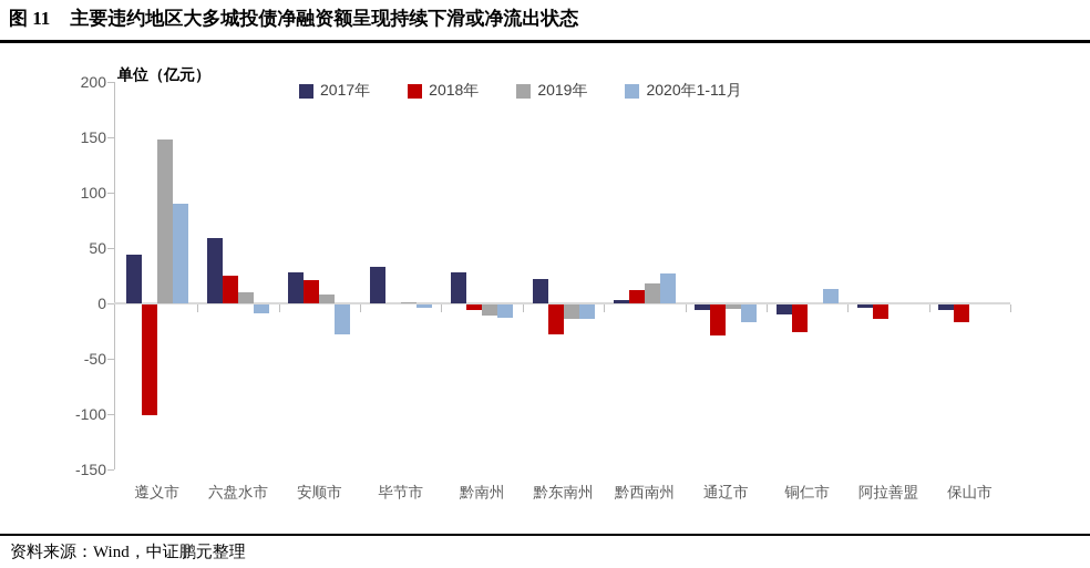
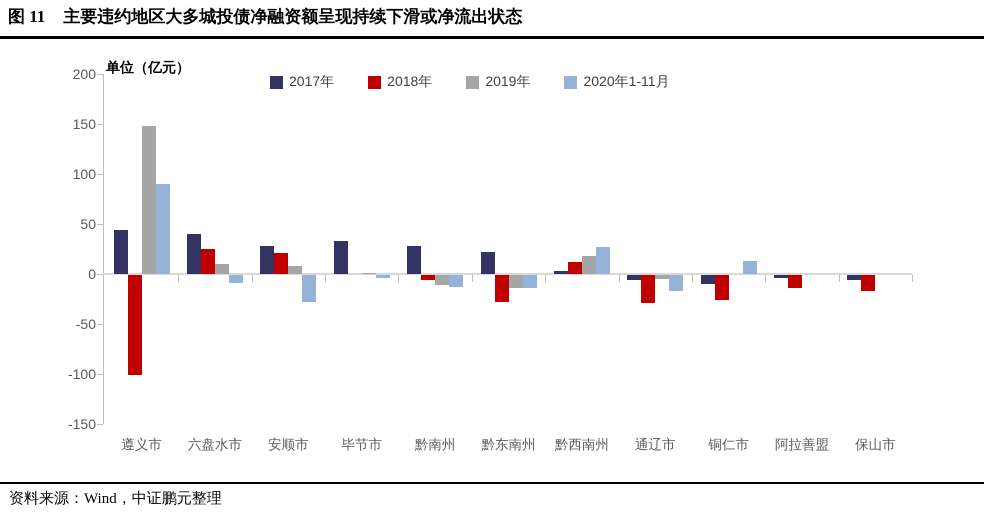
2017年/六盘水市: 59 -> 40
